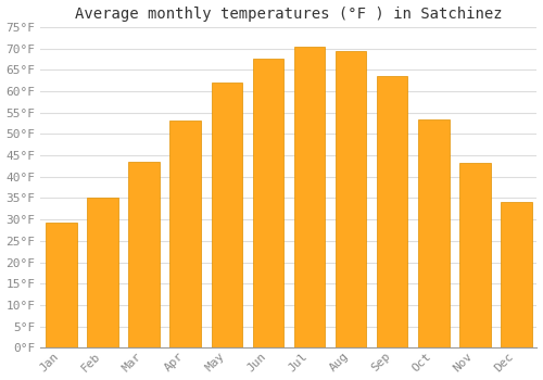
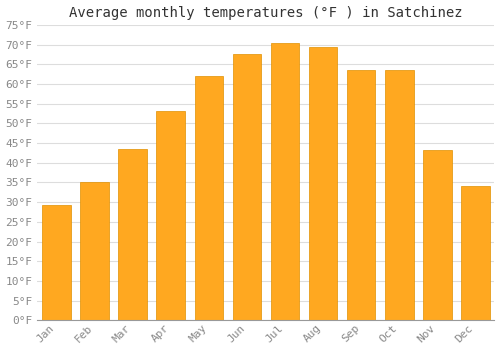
Oct: 53.5°F -> 63.5°F
